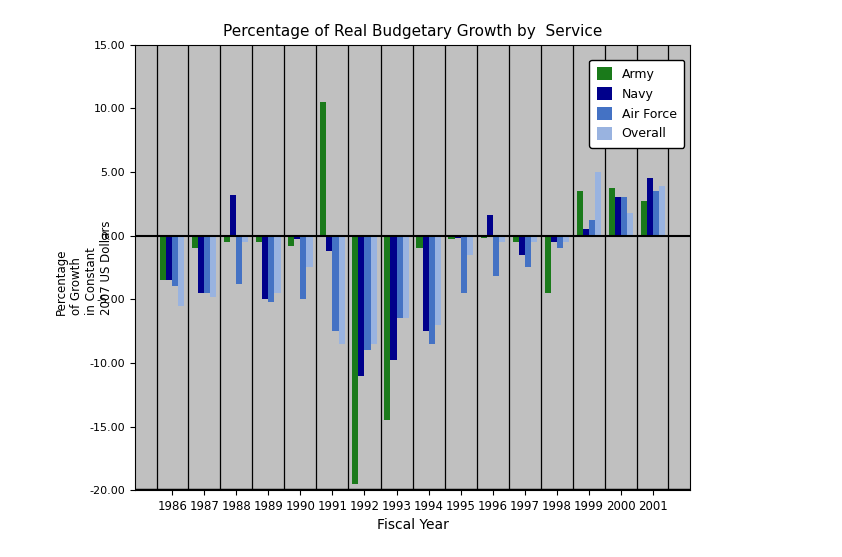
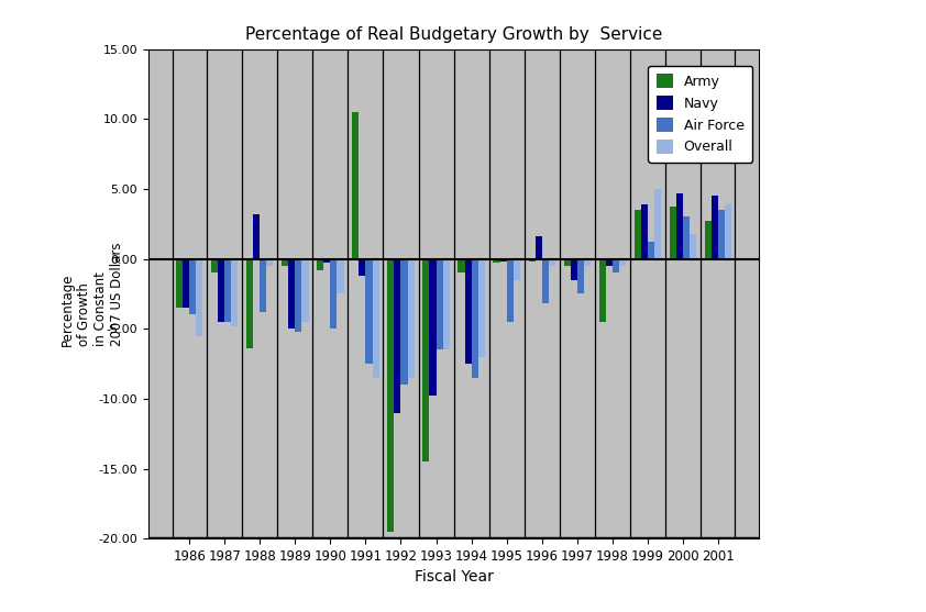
Army/1988: -0.5 -> -6.4
Navy/1999: 0.5 -> 3.9
Navy/2000: 3.0 -> 4.7
